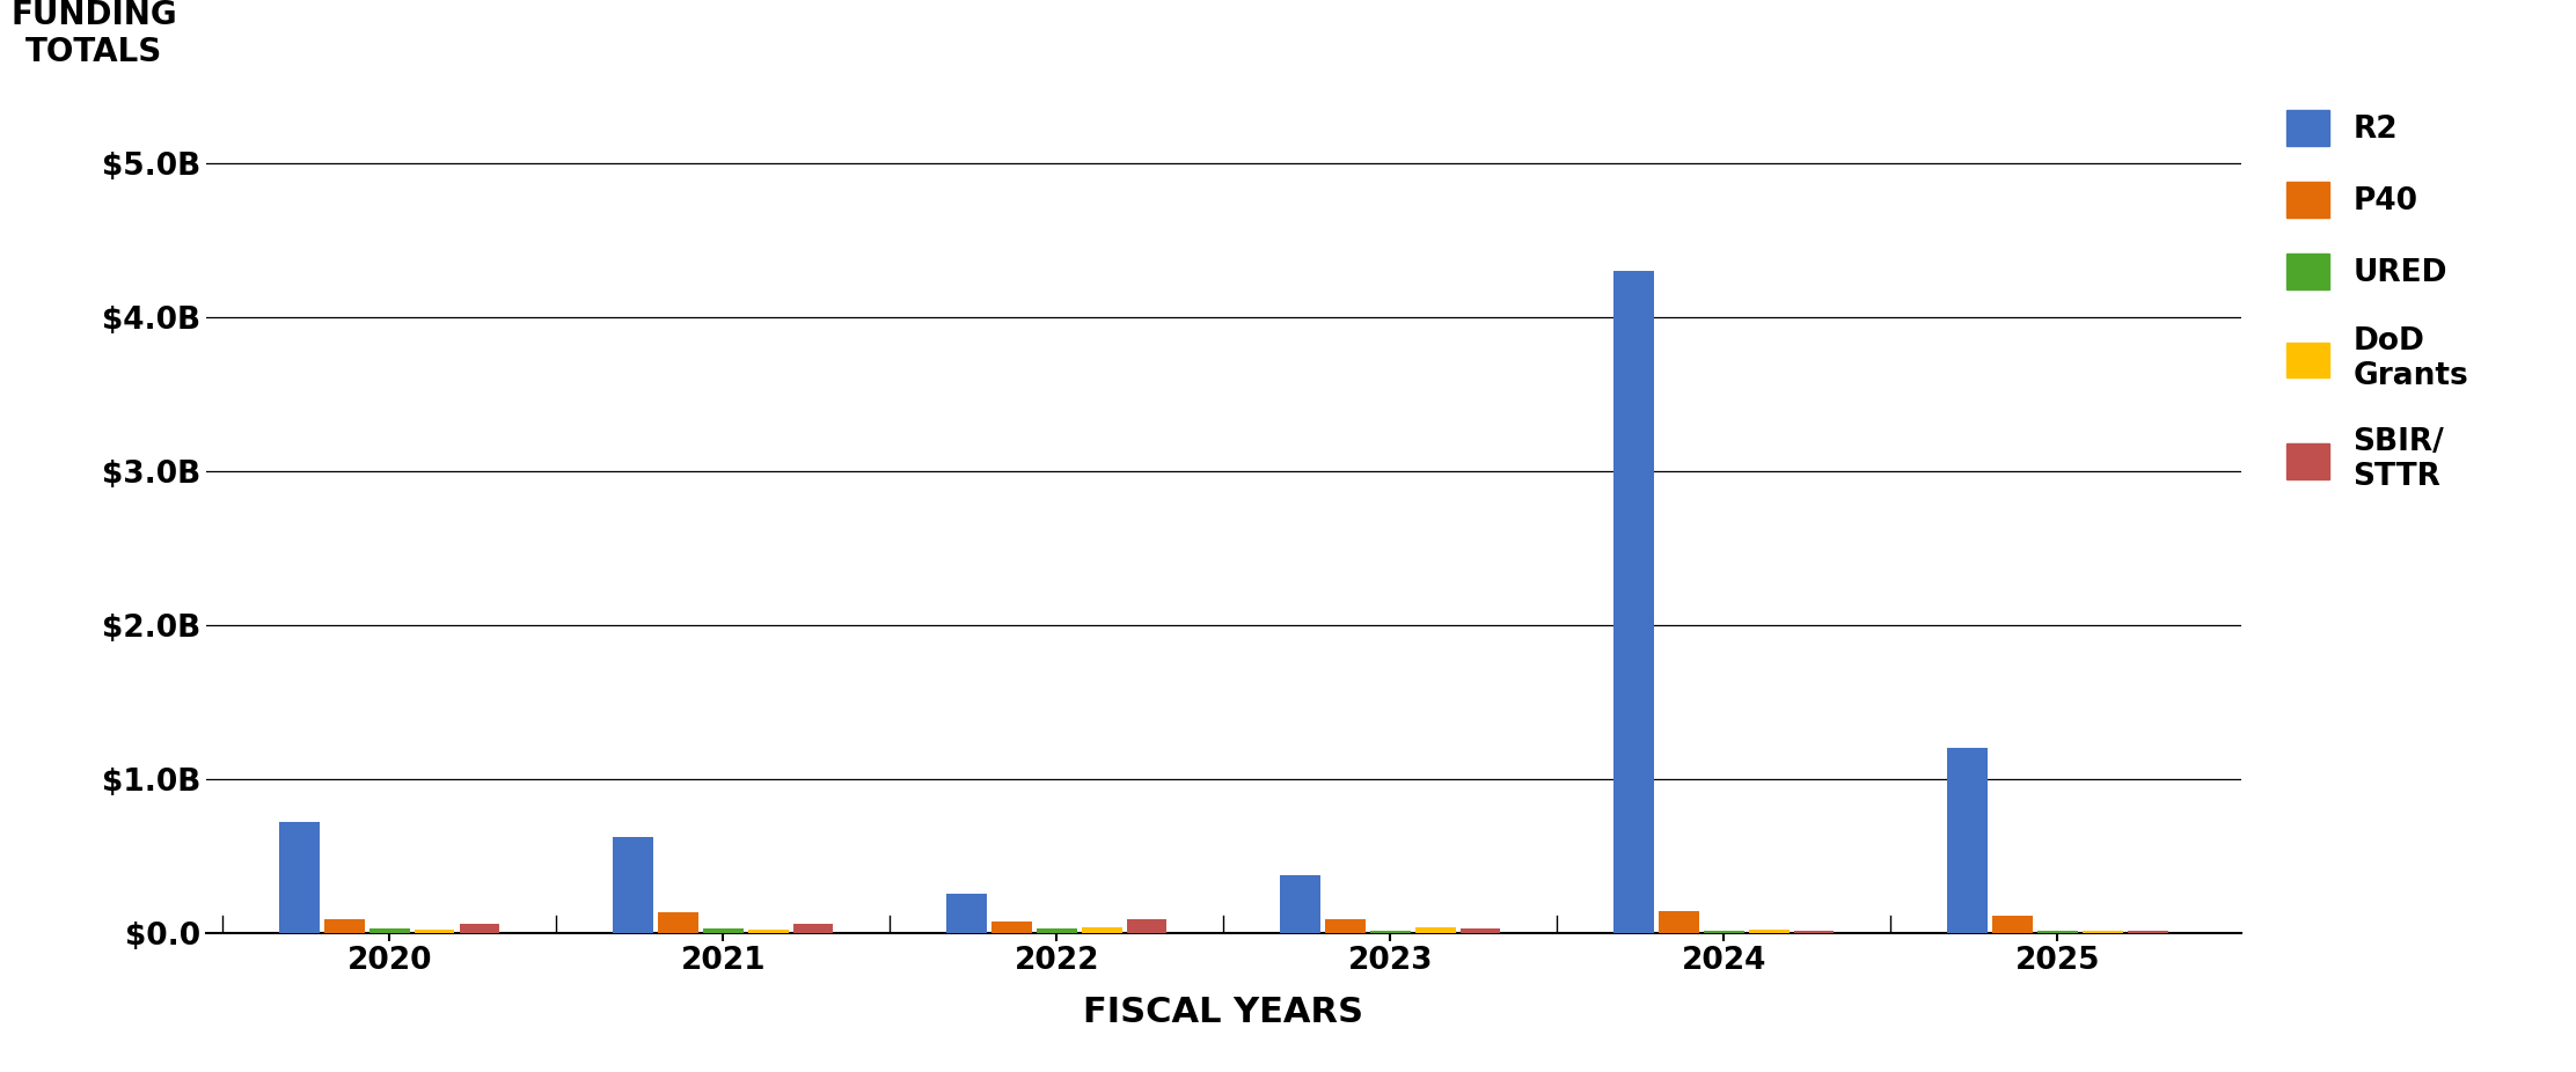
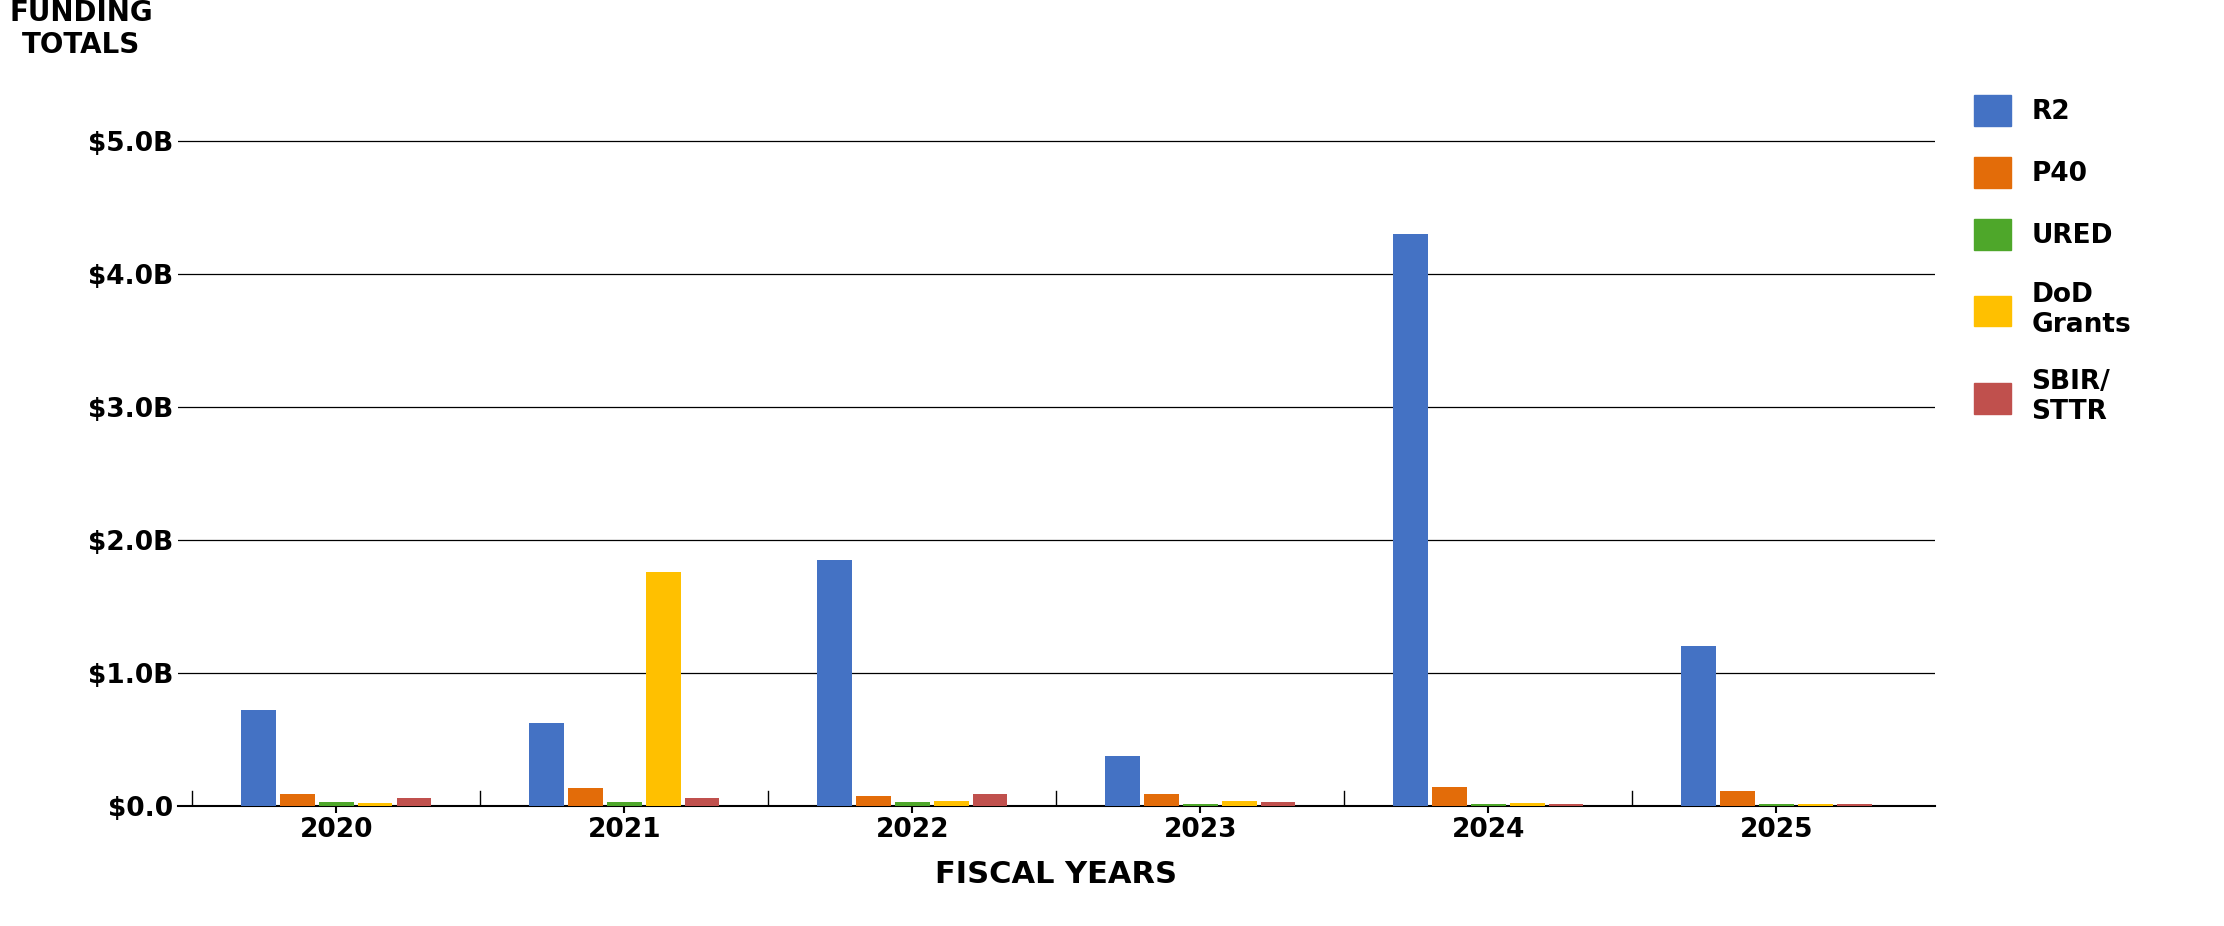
DoD Grants/2021: $0.02B -> $1.76B
R2/2022: $0.25B -> $1.85B
